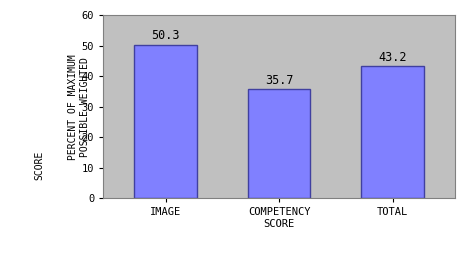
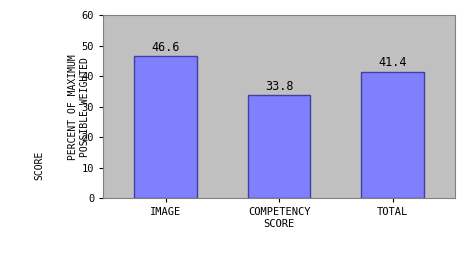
IMAGE: 50.3 -> 46.6
COMPETENCY SCORE: 35.7 -> 33.8
TOTAL: 43.2 -> 41.4
